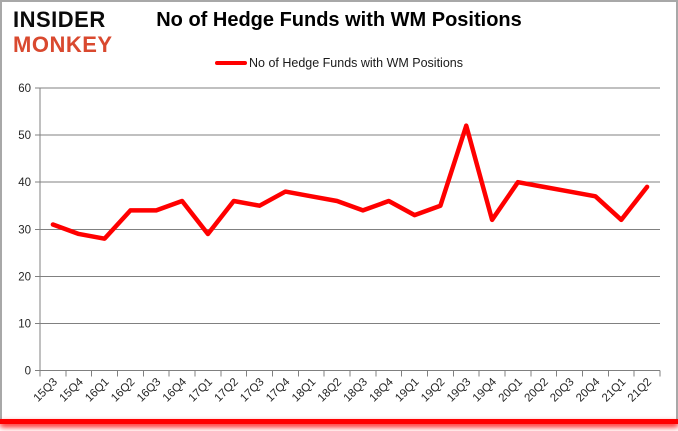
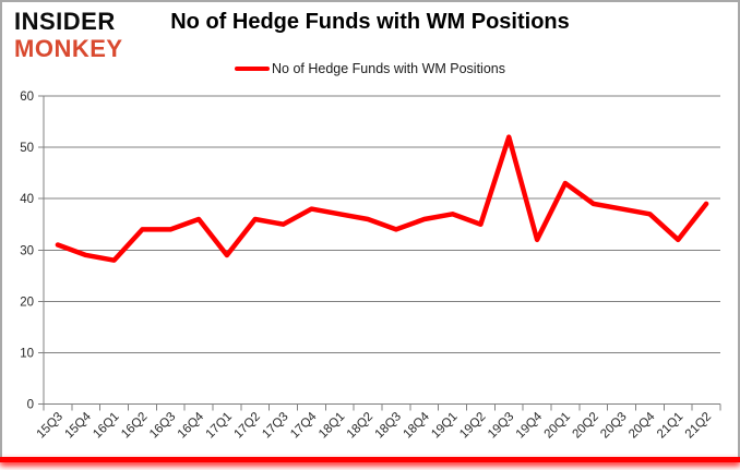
19Q1: 33 -> 37
20Q1: 40 -> 43
